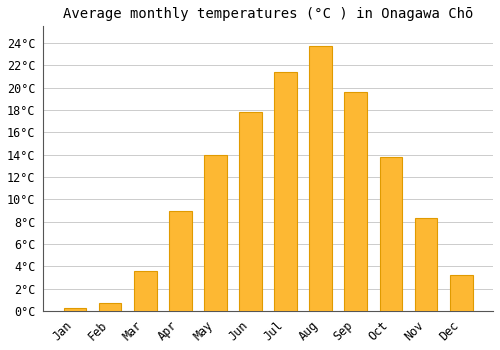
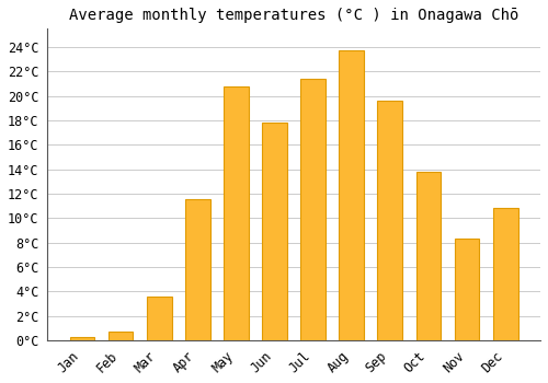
Apr: 9.0°C -> 11.6°C
May: 14.0°C -> 20.8°C
Dec: 3.2°C -> 10.8°C
